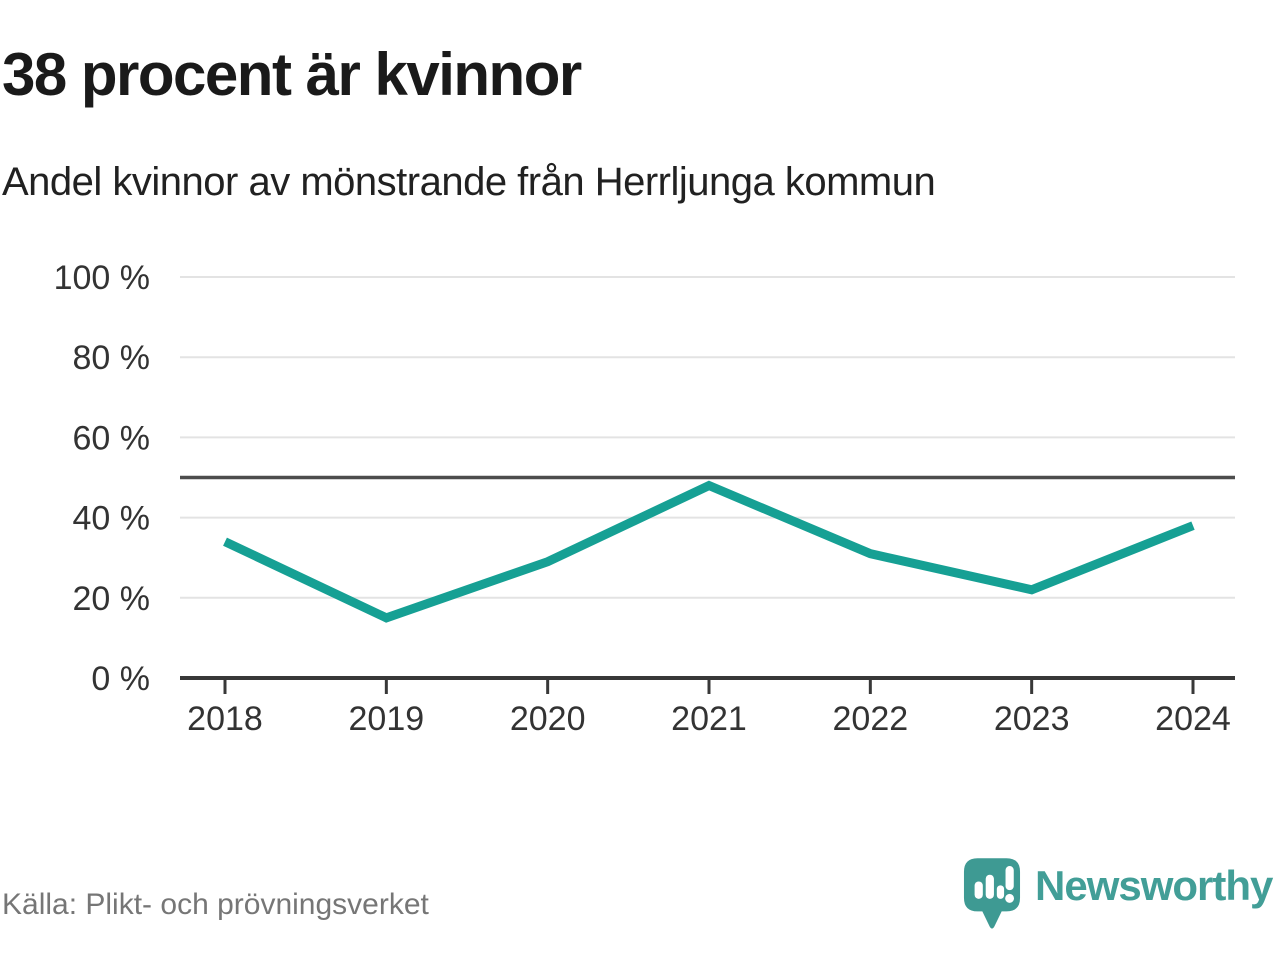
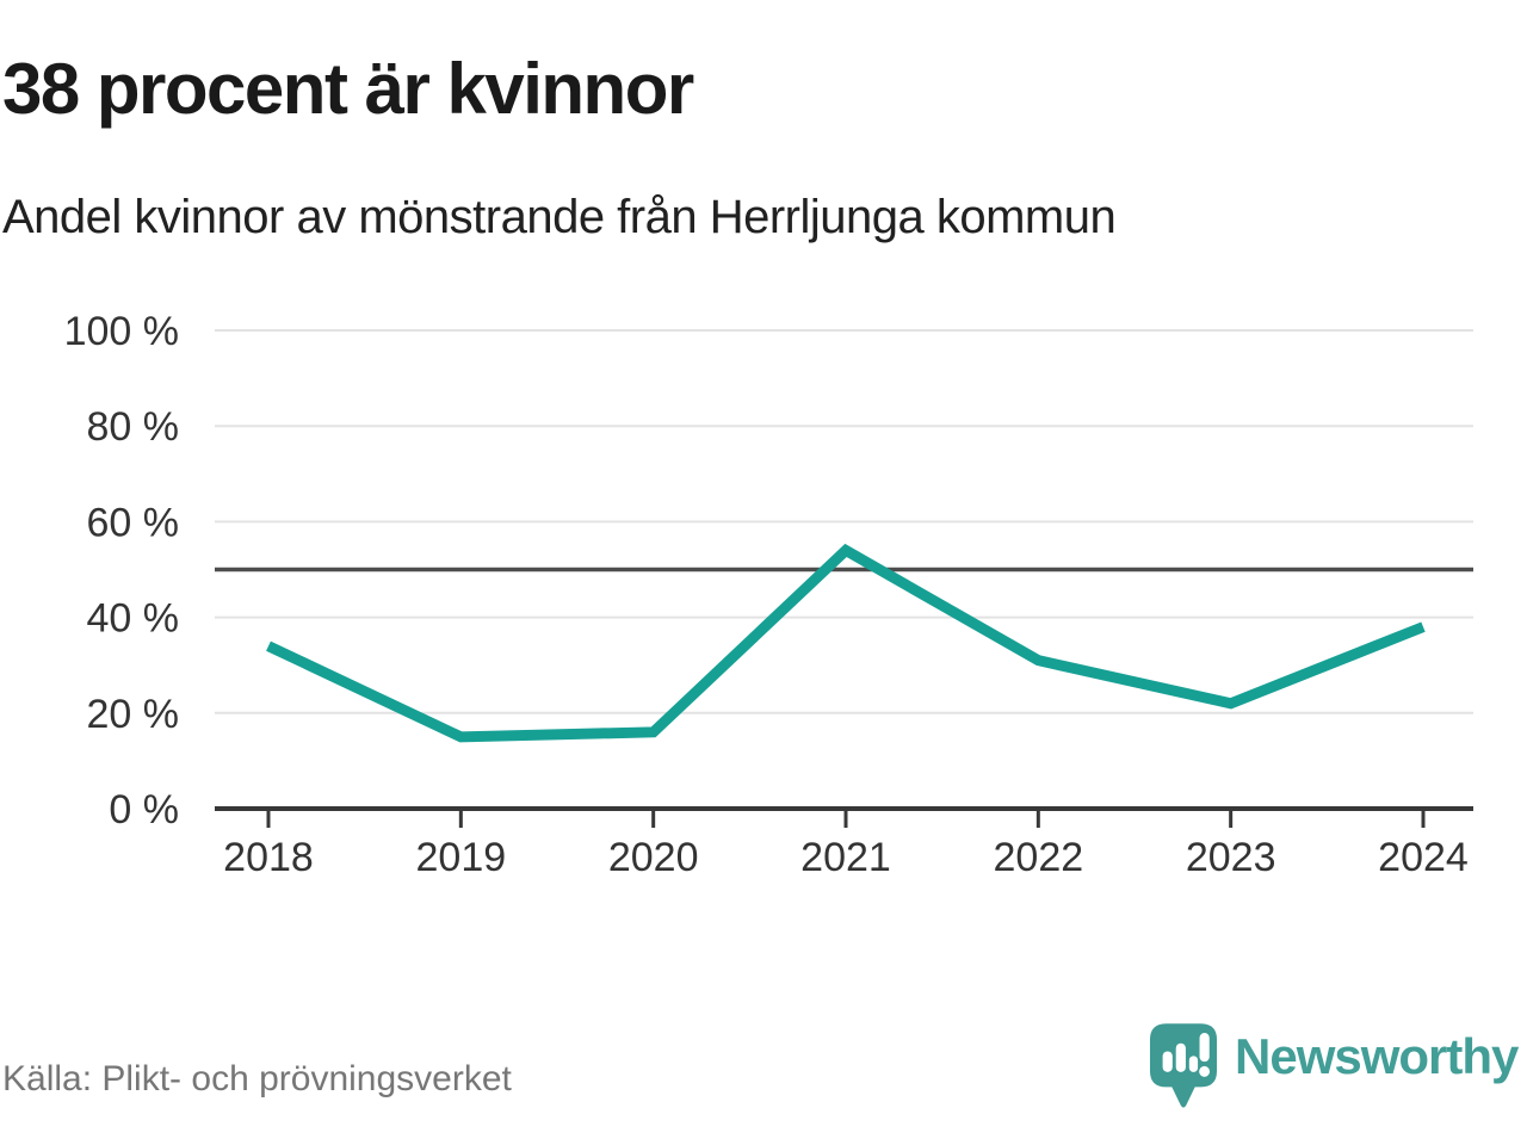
2020: 29% -> 16%
2021: 48% -> 54%
